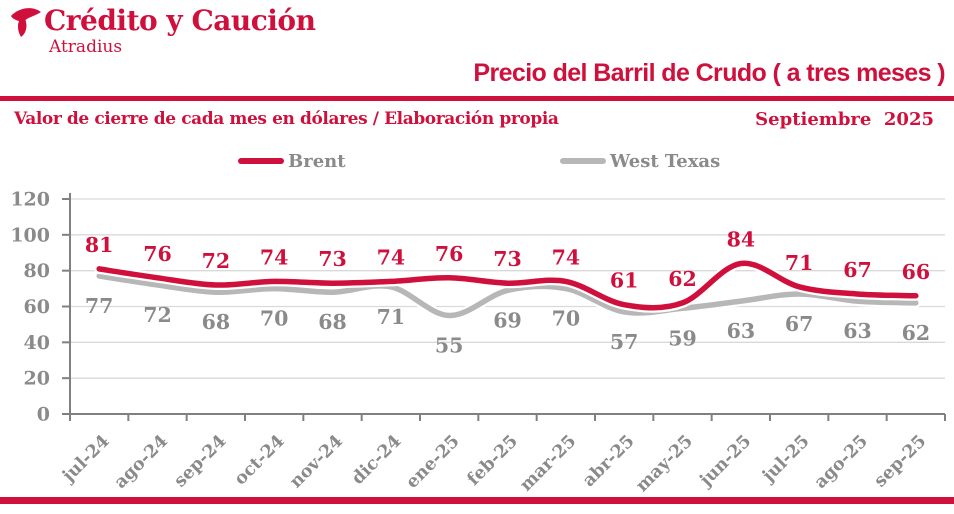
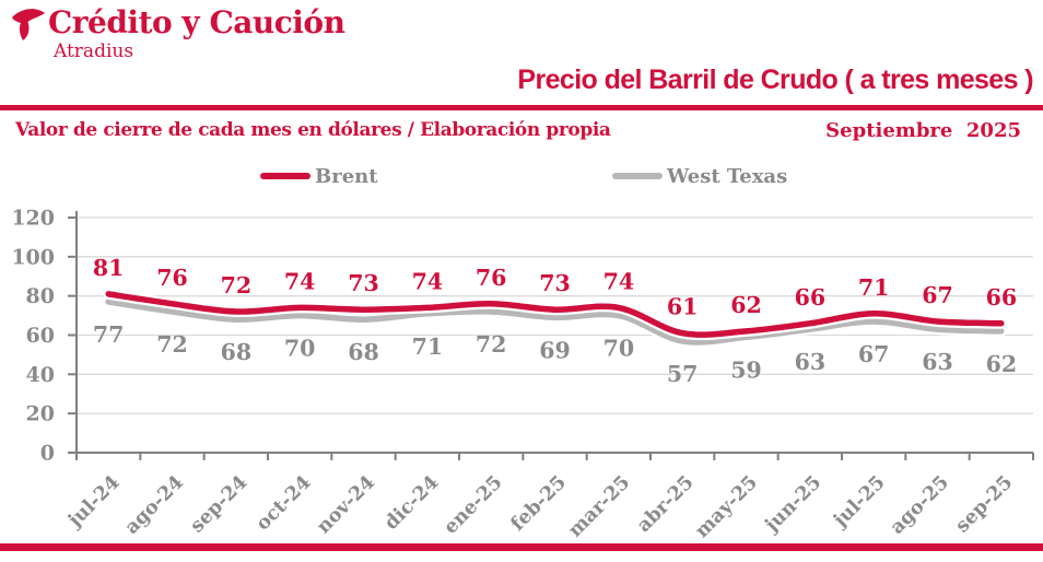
West Texas/ene-25: 55 -> 72
Brent/jun-25: 84 -> 66
